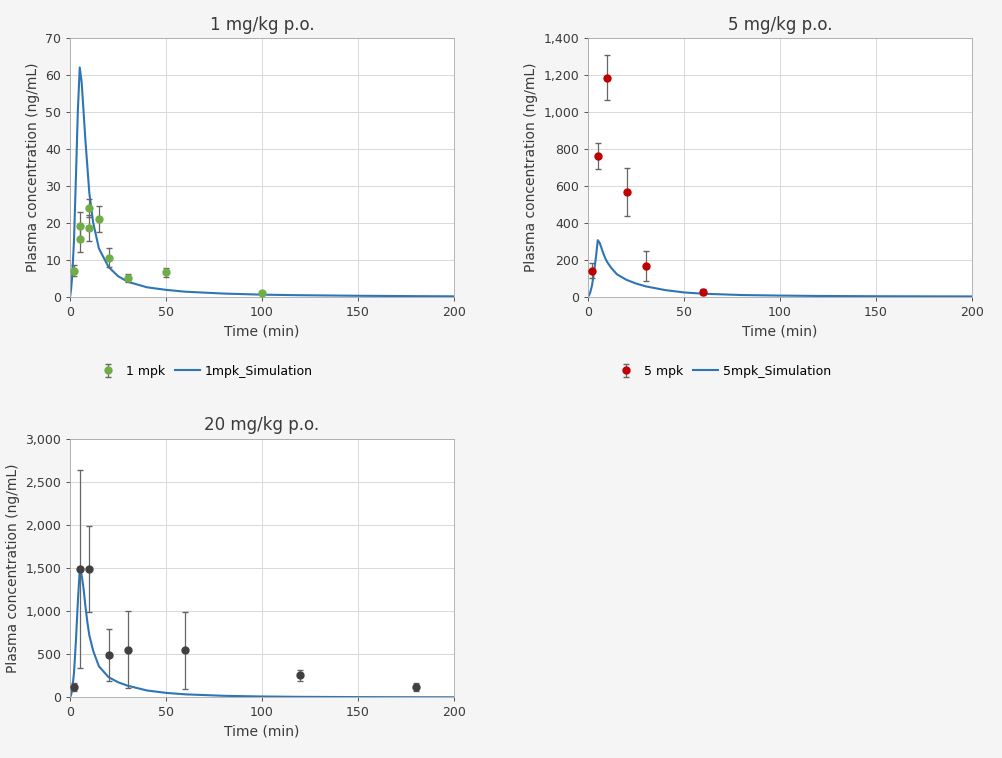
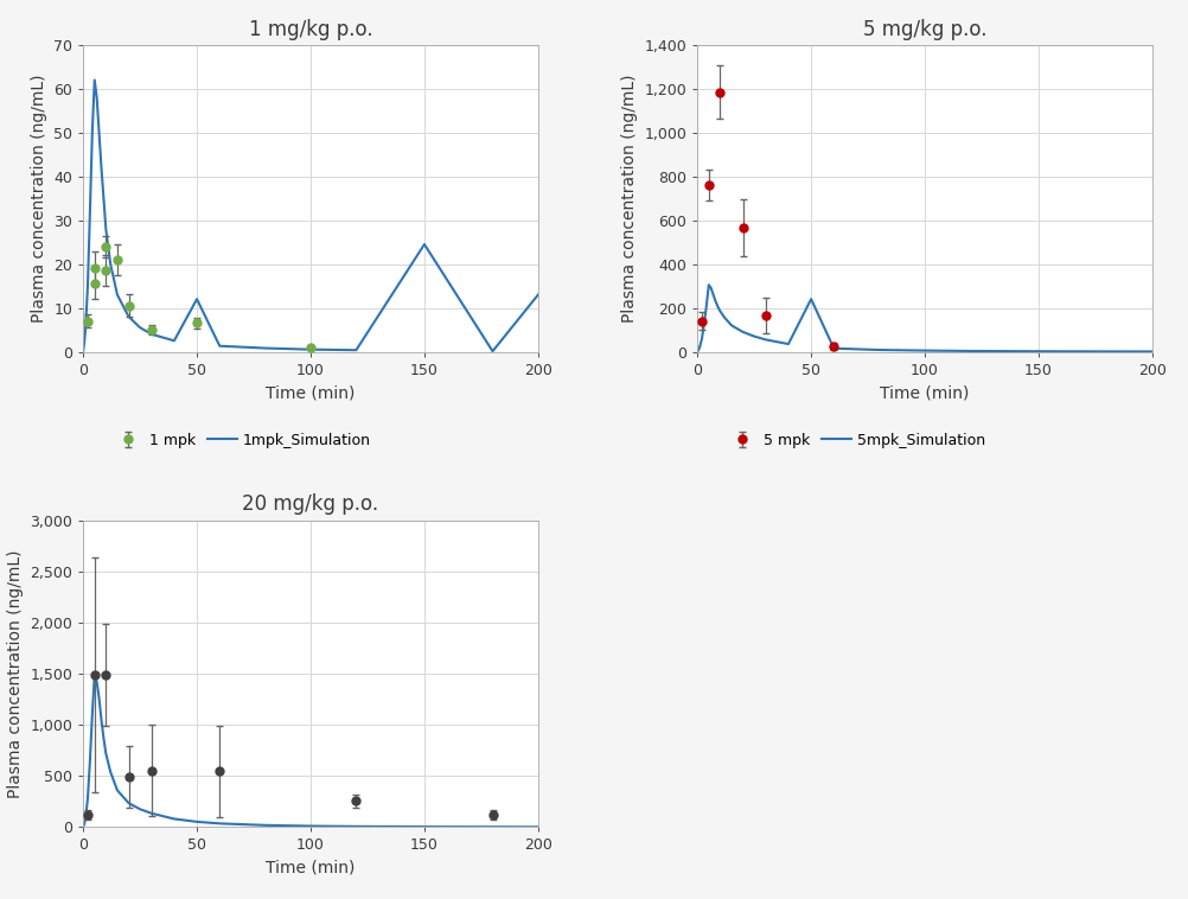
1 mg/kg p.o./1mpk_Simulation/50: 1.8 -> 12.0
1 mg/kg p.o./1mpk_Simulation/150: 0.2 -> 24.5
1 mg/kg p.o./1mpk_Simulation/200: 0.1 -> 13.0
5 mg/kg p.o./5mpk_Simulation/50: 20 -> 240
